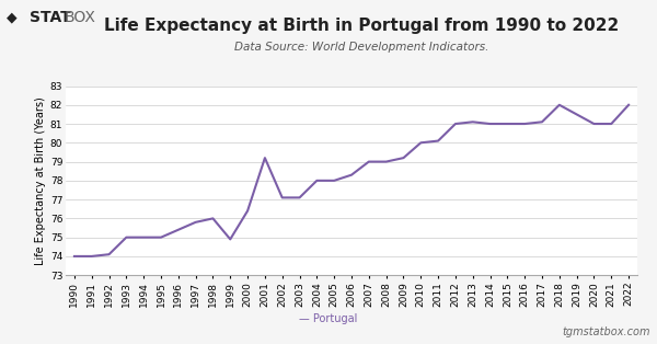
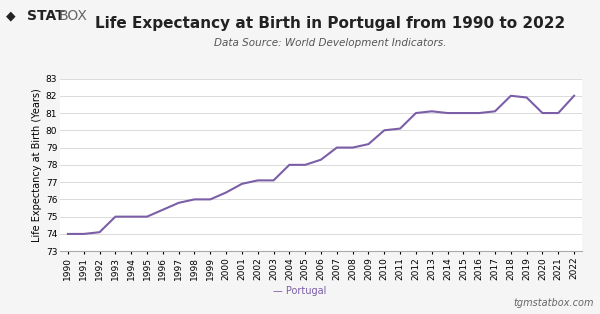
1999: 74.9 -> 76.0
2001: 79.2 -> 76.9
2019: 81.5 -> 81.9
